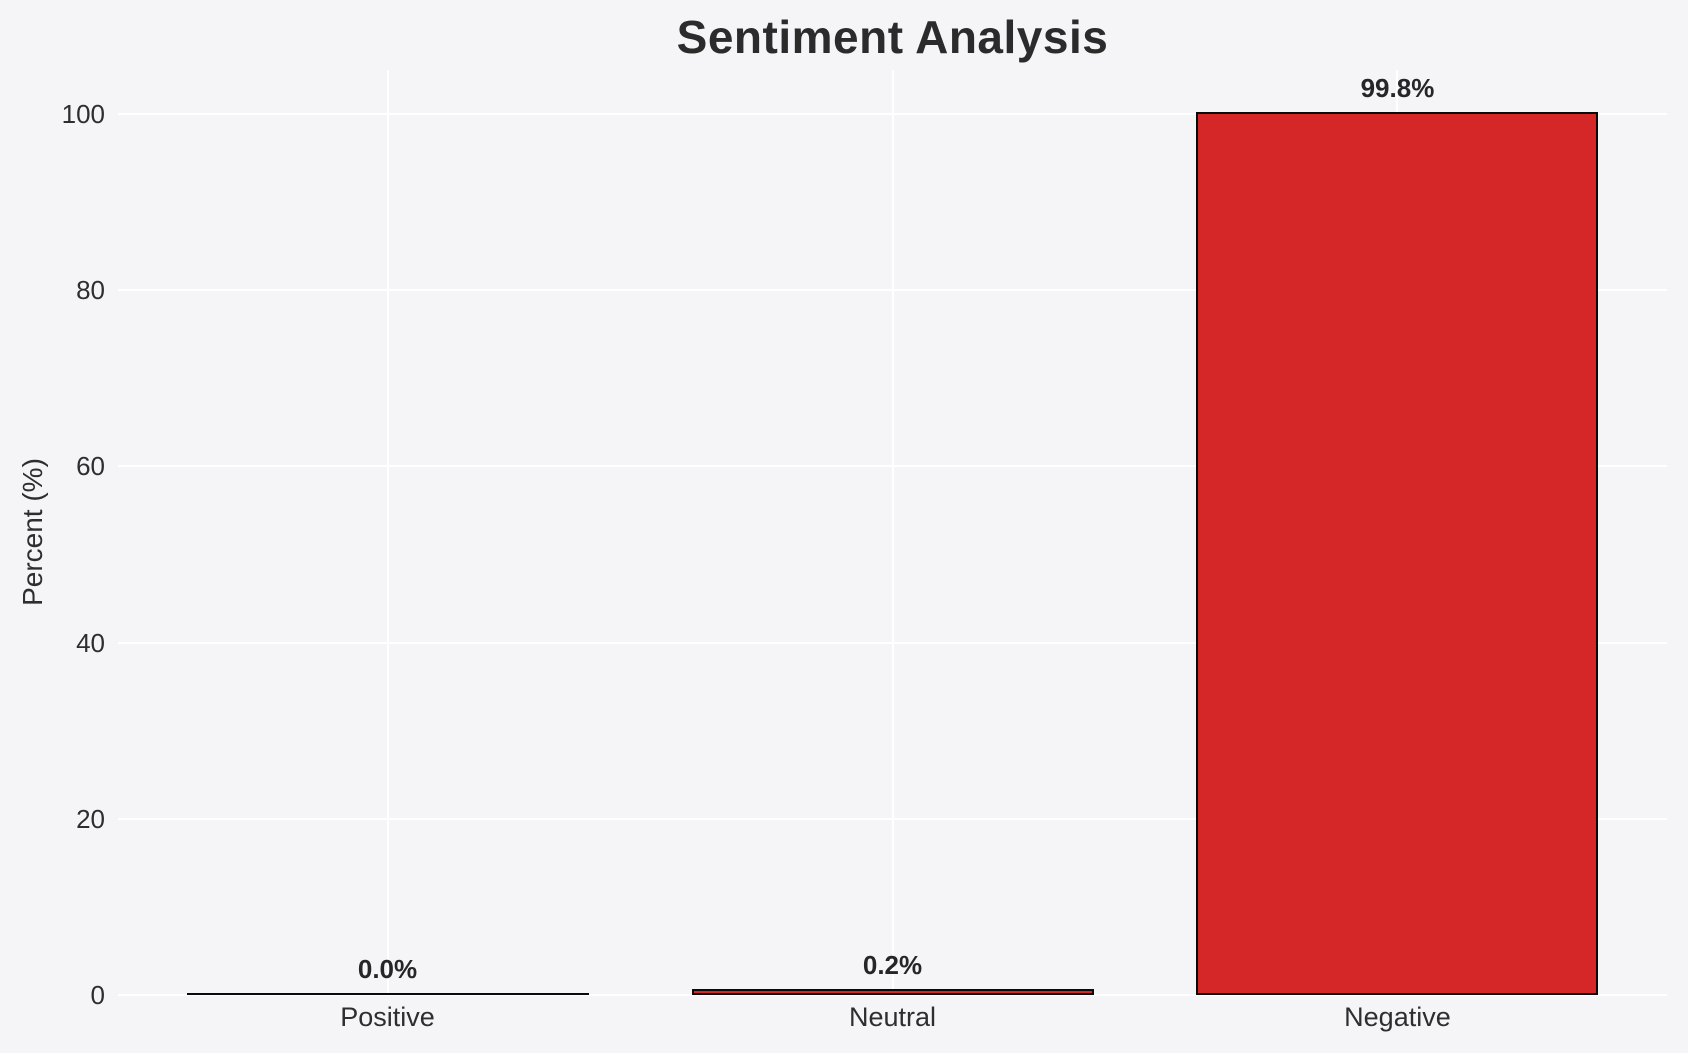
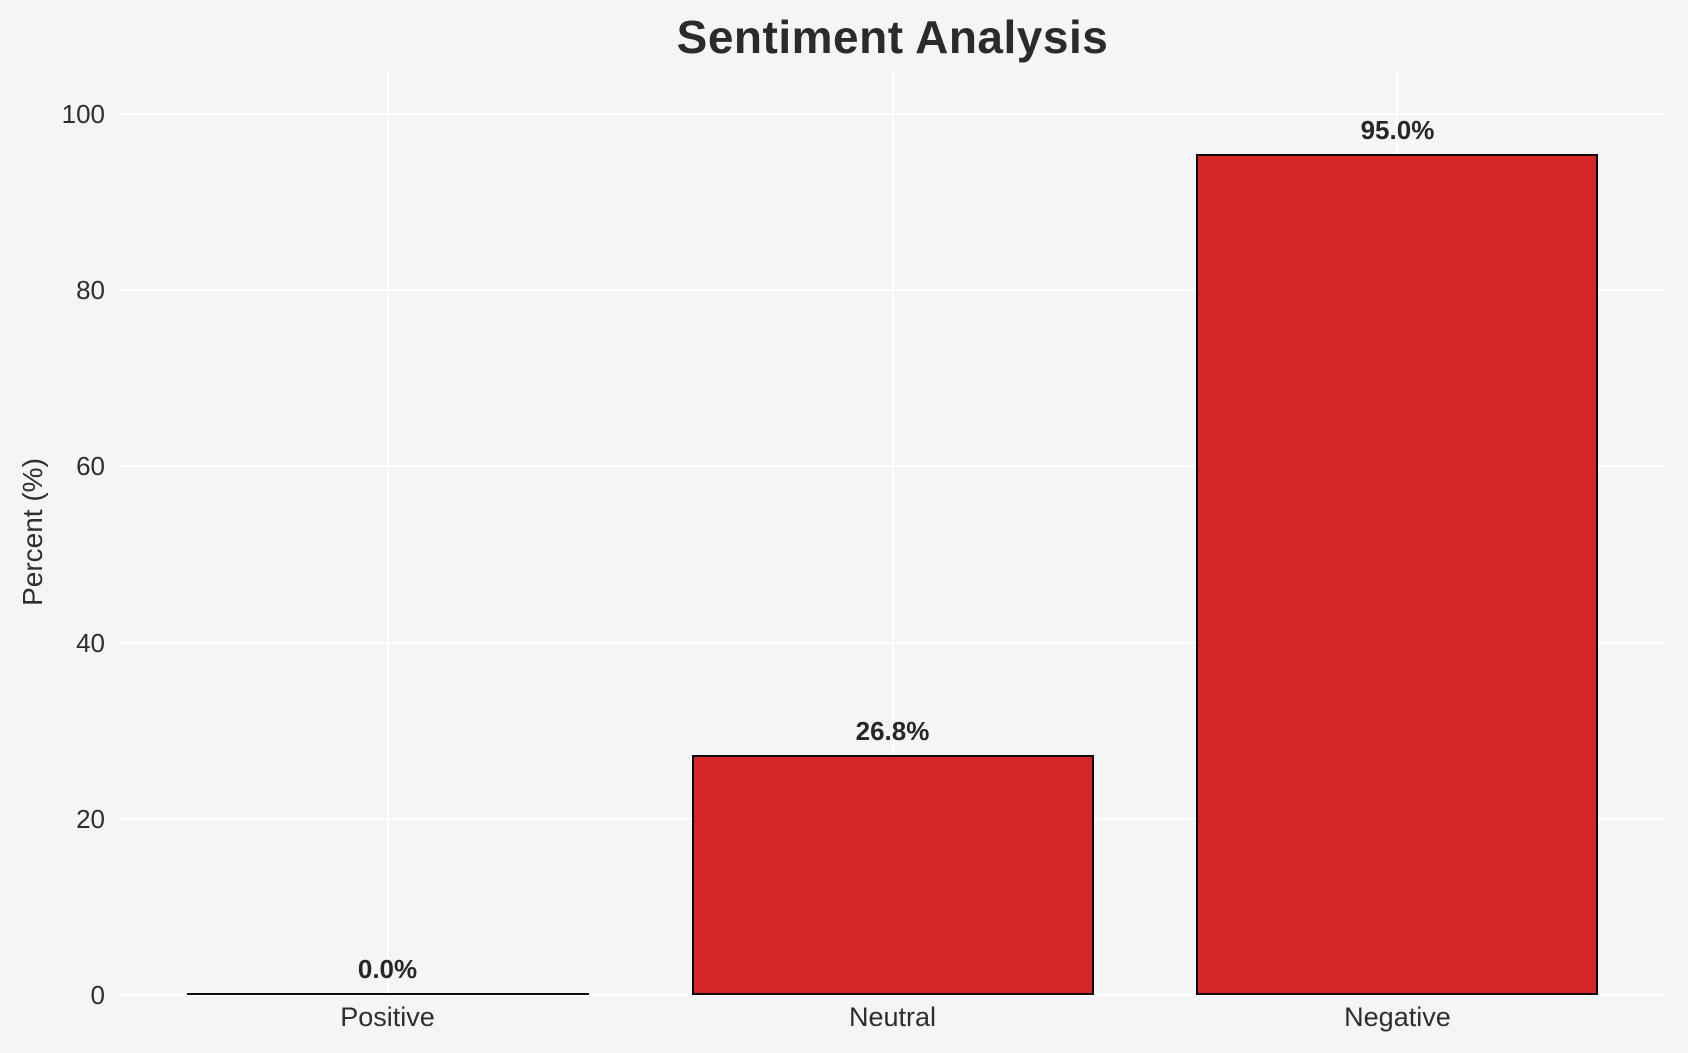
Neutral: 0.2% -> 26.8%
Negative: 99.8% -> 95.0%
